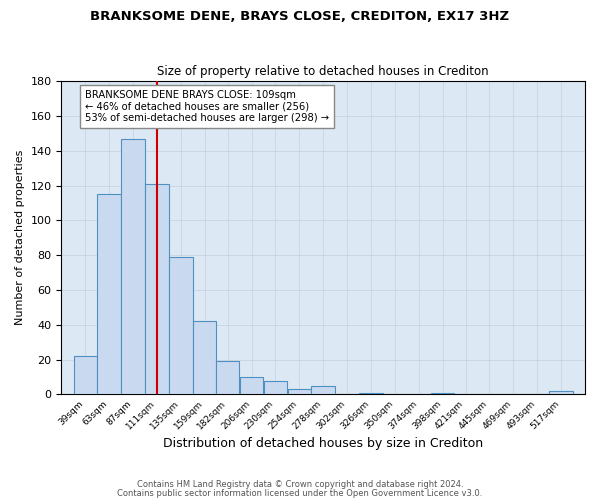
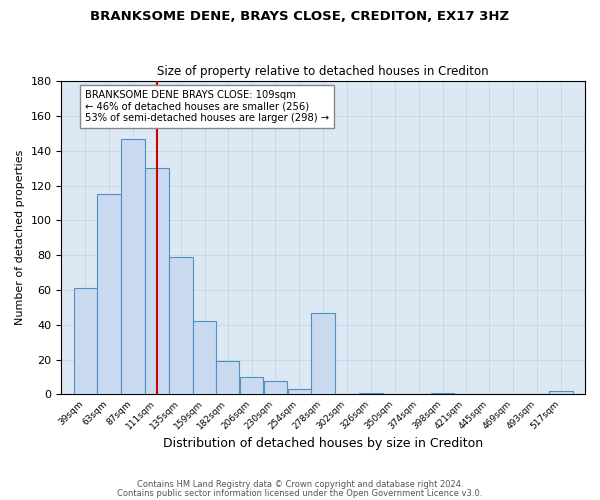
39sqm: 22 -> 61
111sqm: 121 -> 130
278sqm: 5 -> 47
